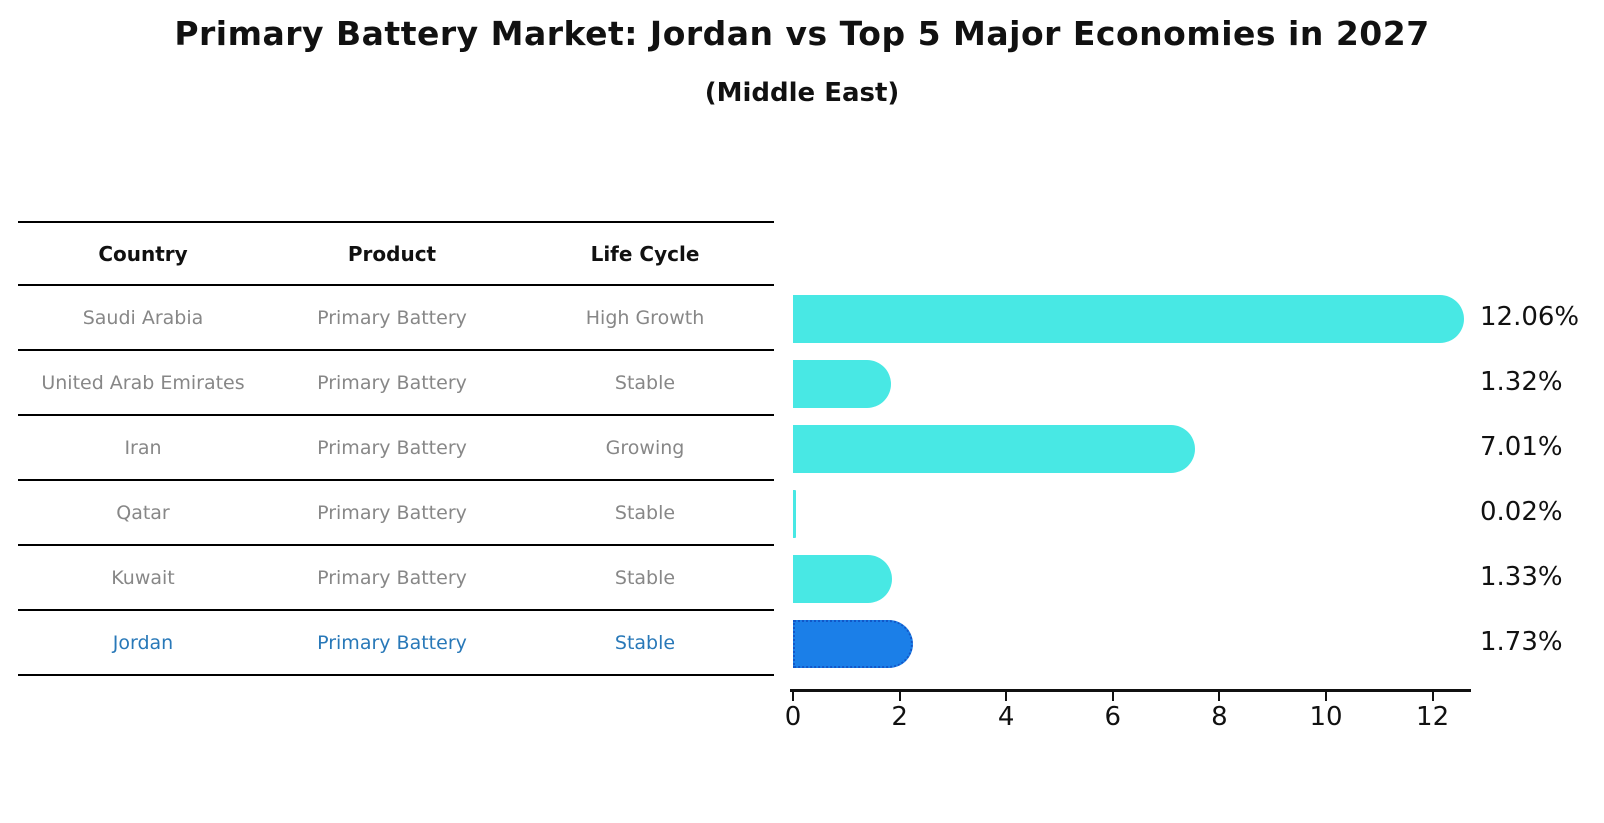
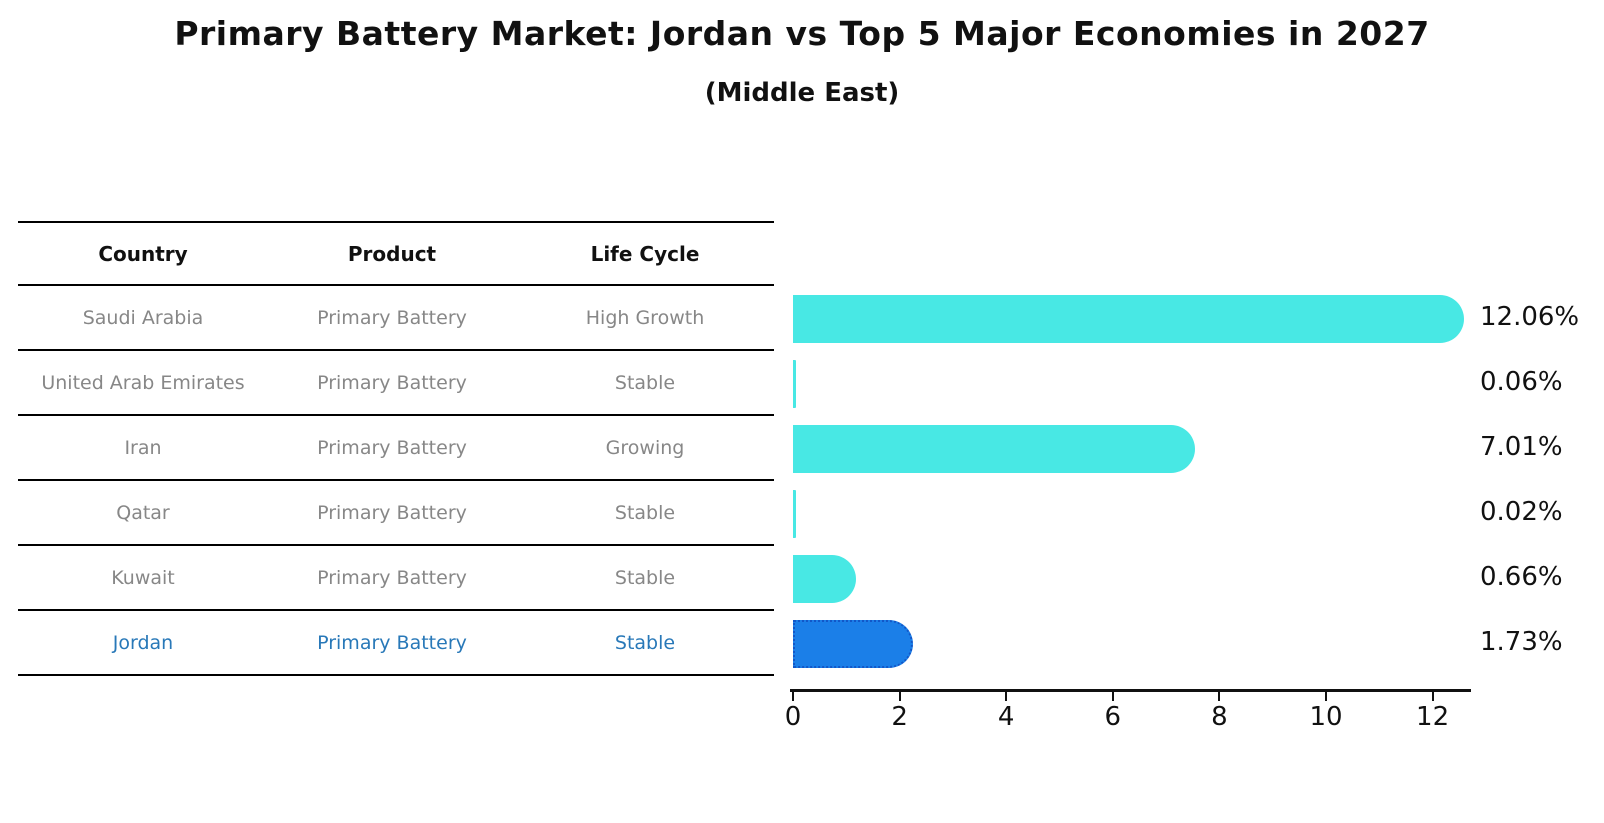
United Arab Emirates: 1.32% -> 0.06%
Kuwait: 1.33% -> 0.66%
